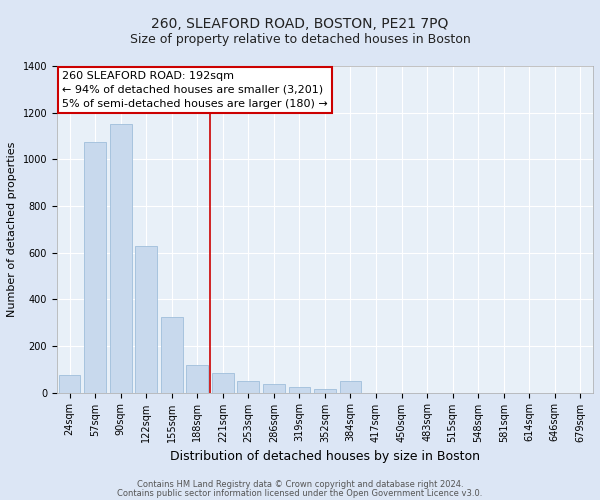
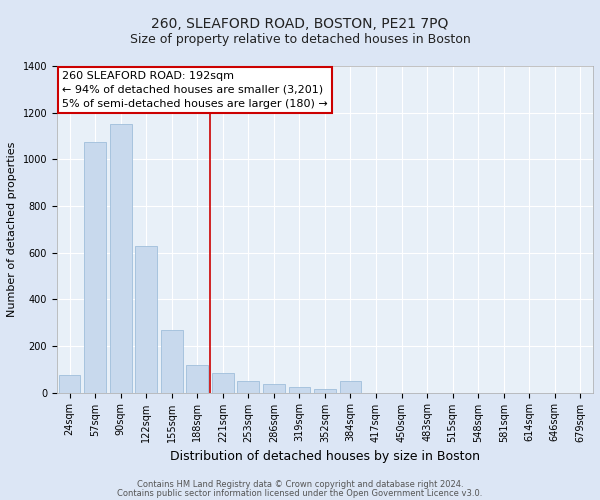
155sqm: 325 -> 270
